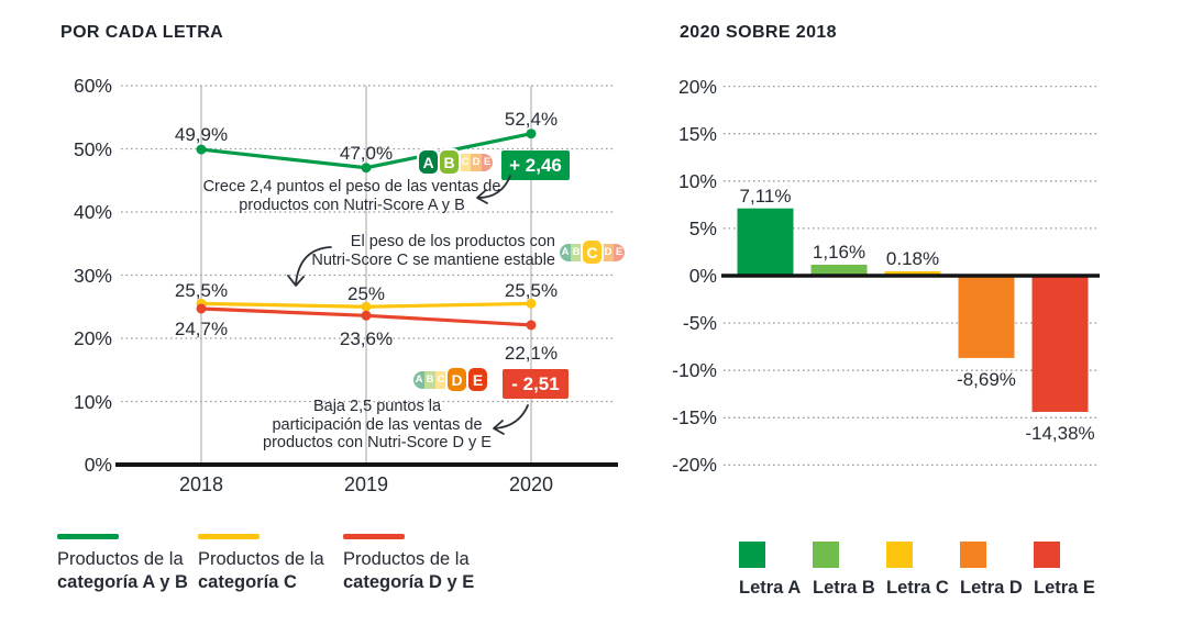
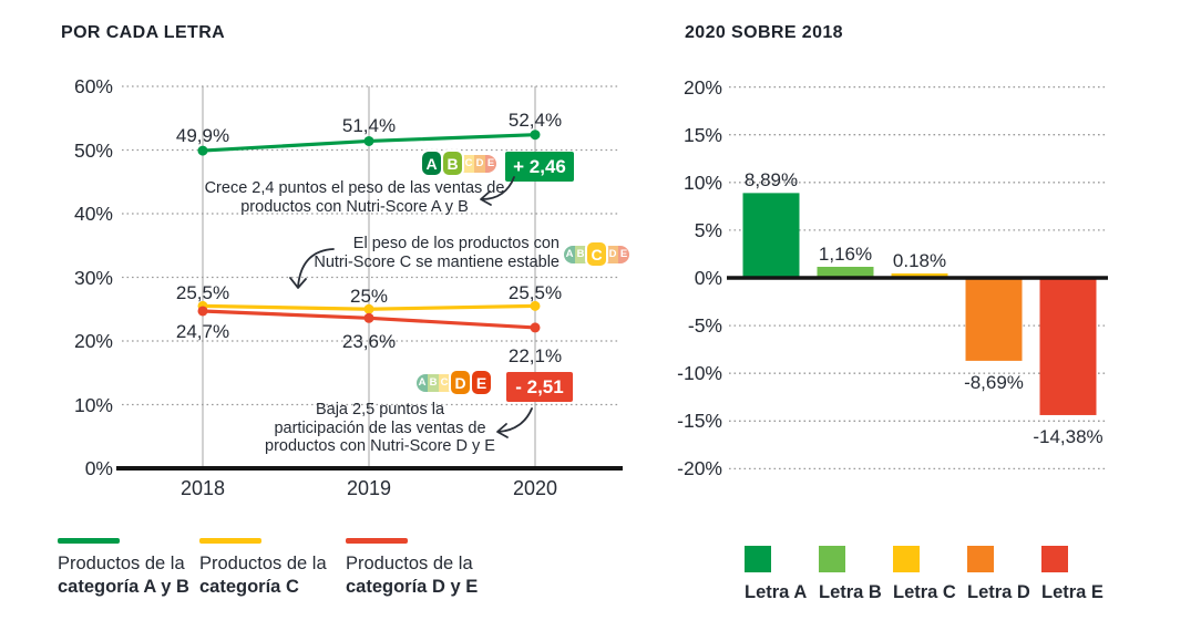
POR CADA LETRA/Productos de la categoría A y B/2019: 47,0% -> 51,4%
2020 SOBRE 2018/Letra A: 7,11% -> 8,89%
